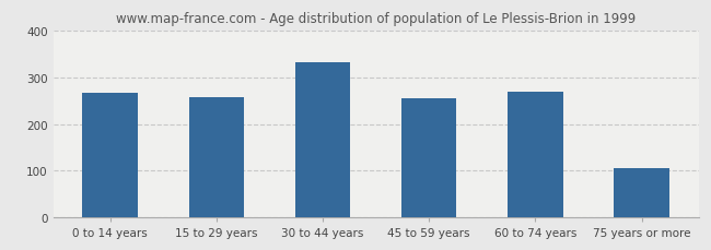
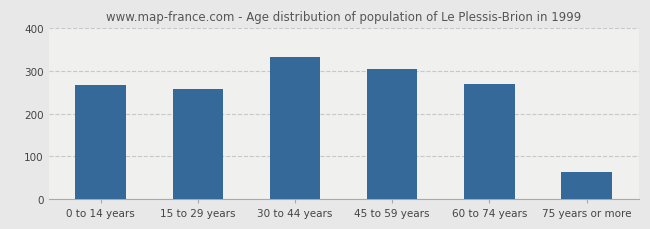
45 to 59 years: 255 -> 305
75 years or more: 105 -> 62
